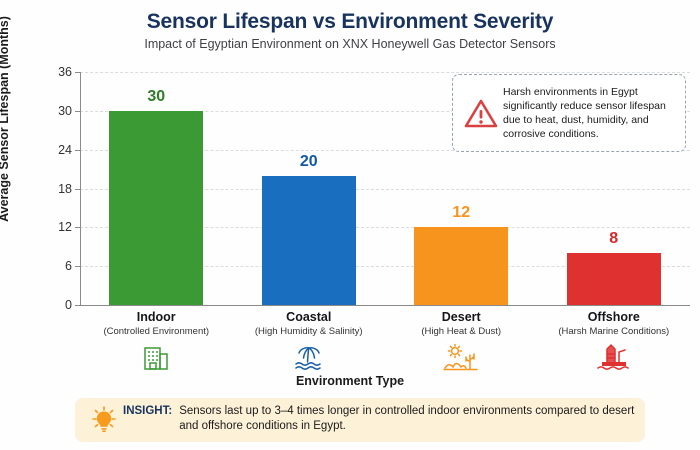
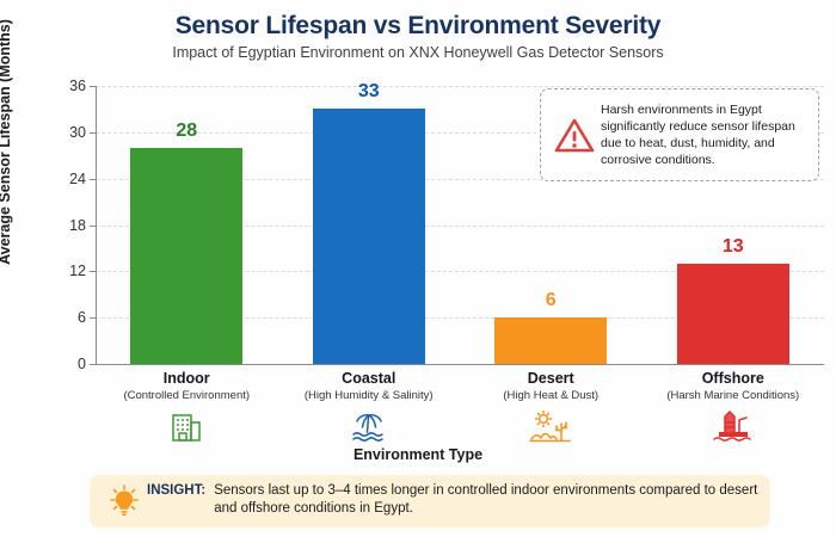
Indoor: 30 -> 28
Coastal: 20 -> 33
Desert: 12 -> 6
Offshore: 8 -> 13
